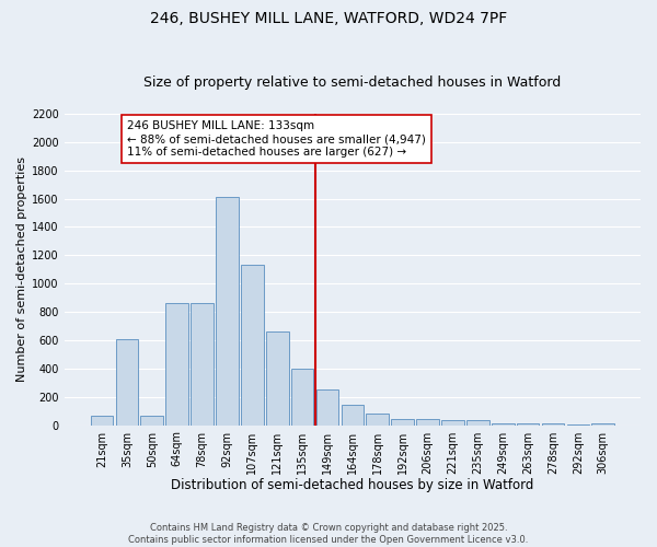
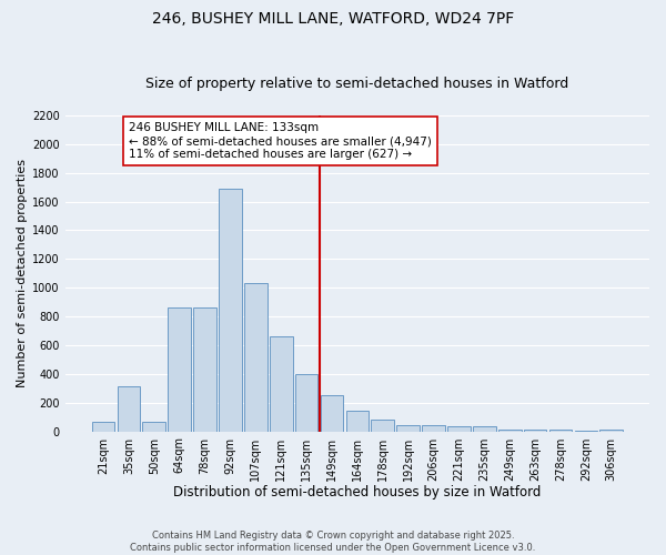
35sqm: 610 -> 310
92sqm: 1610 -> 1690
107sqm: 1130 -> 1040
